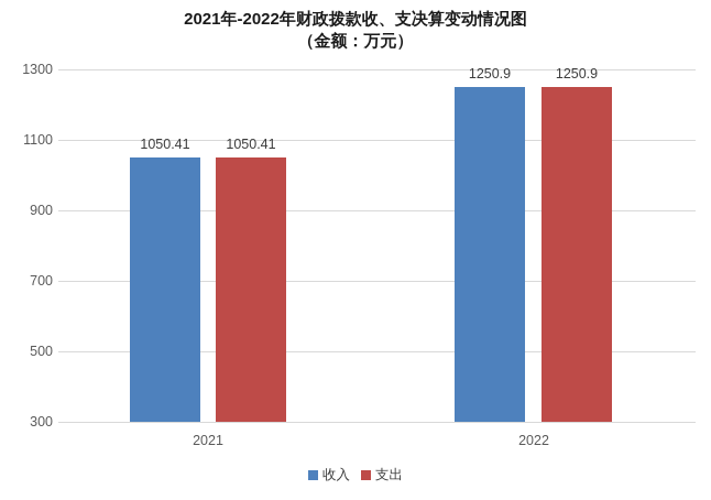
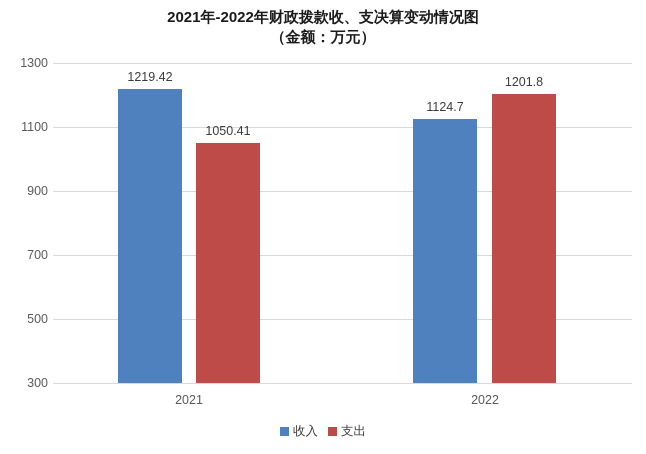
收入/2021: 1050.41 -> 1219.42
收入/2022: 1250.9 -> 1124.7
支出/2022: 1250.9 -> 1201.8
